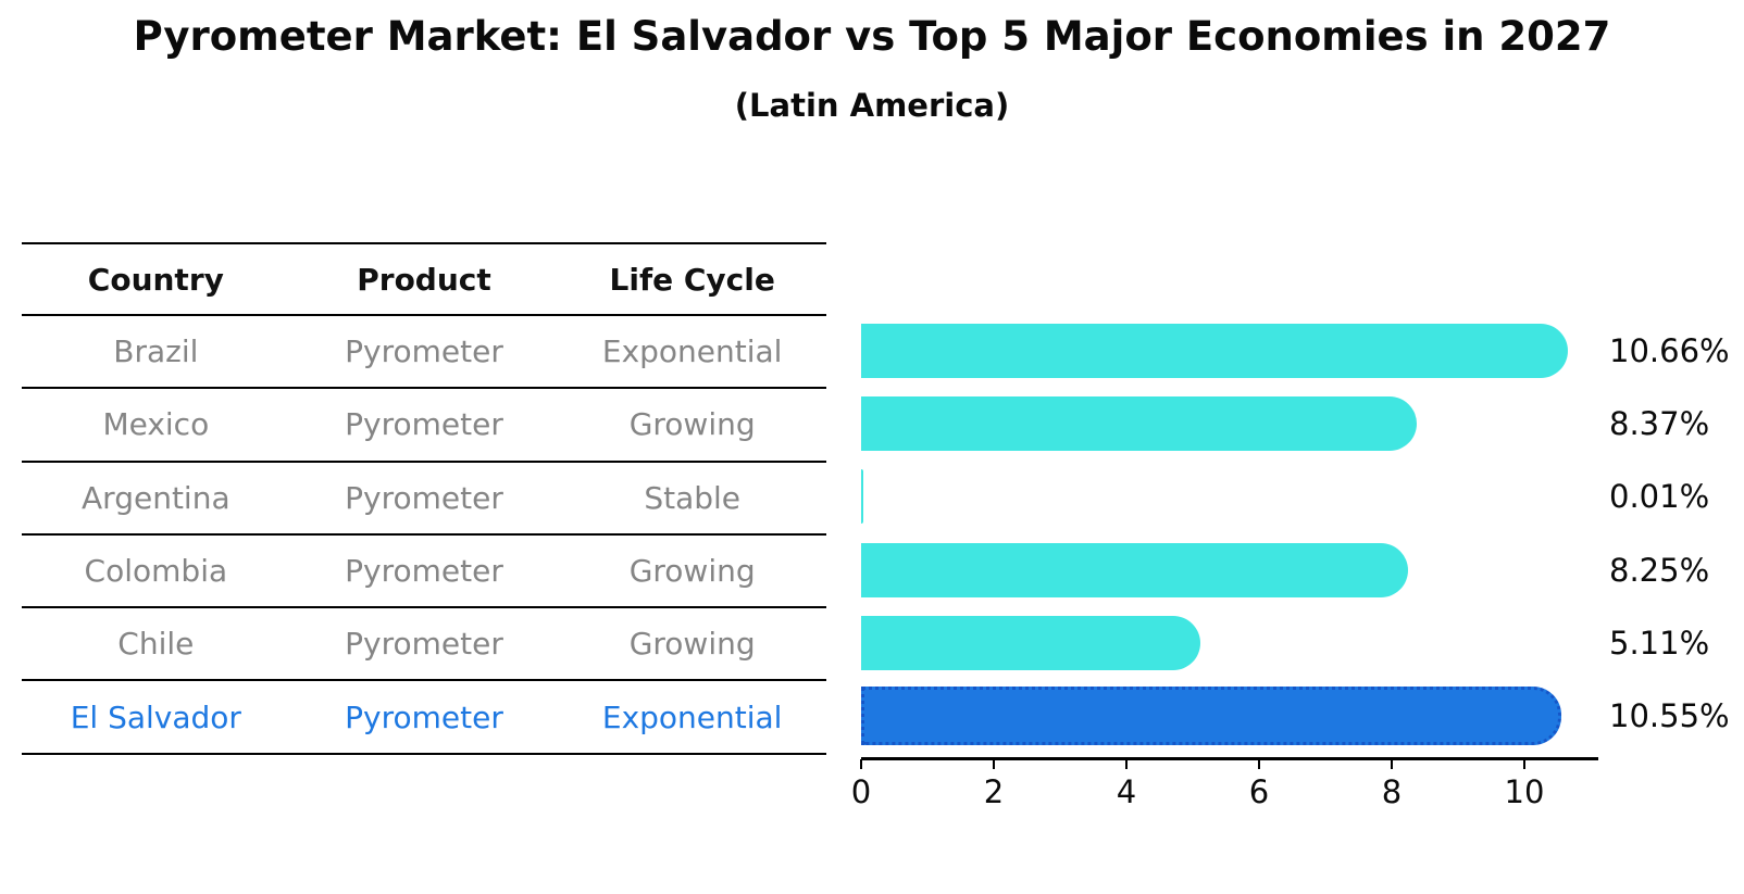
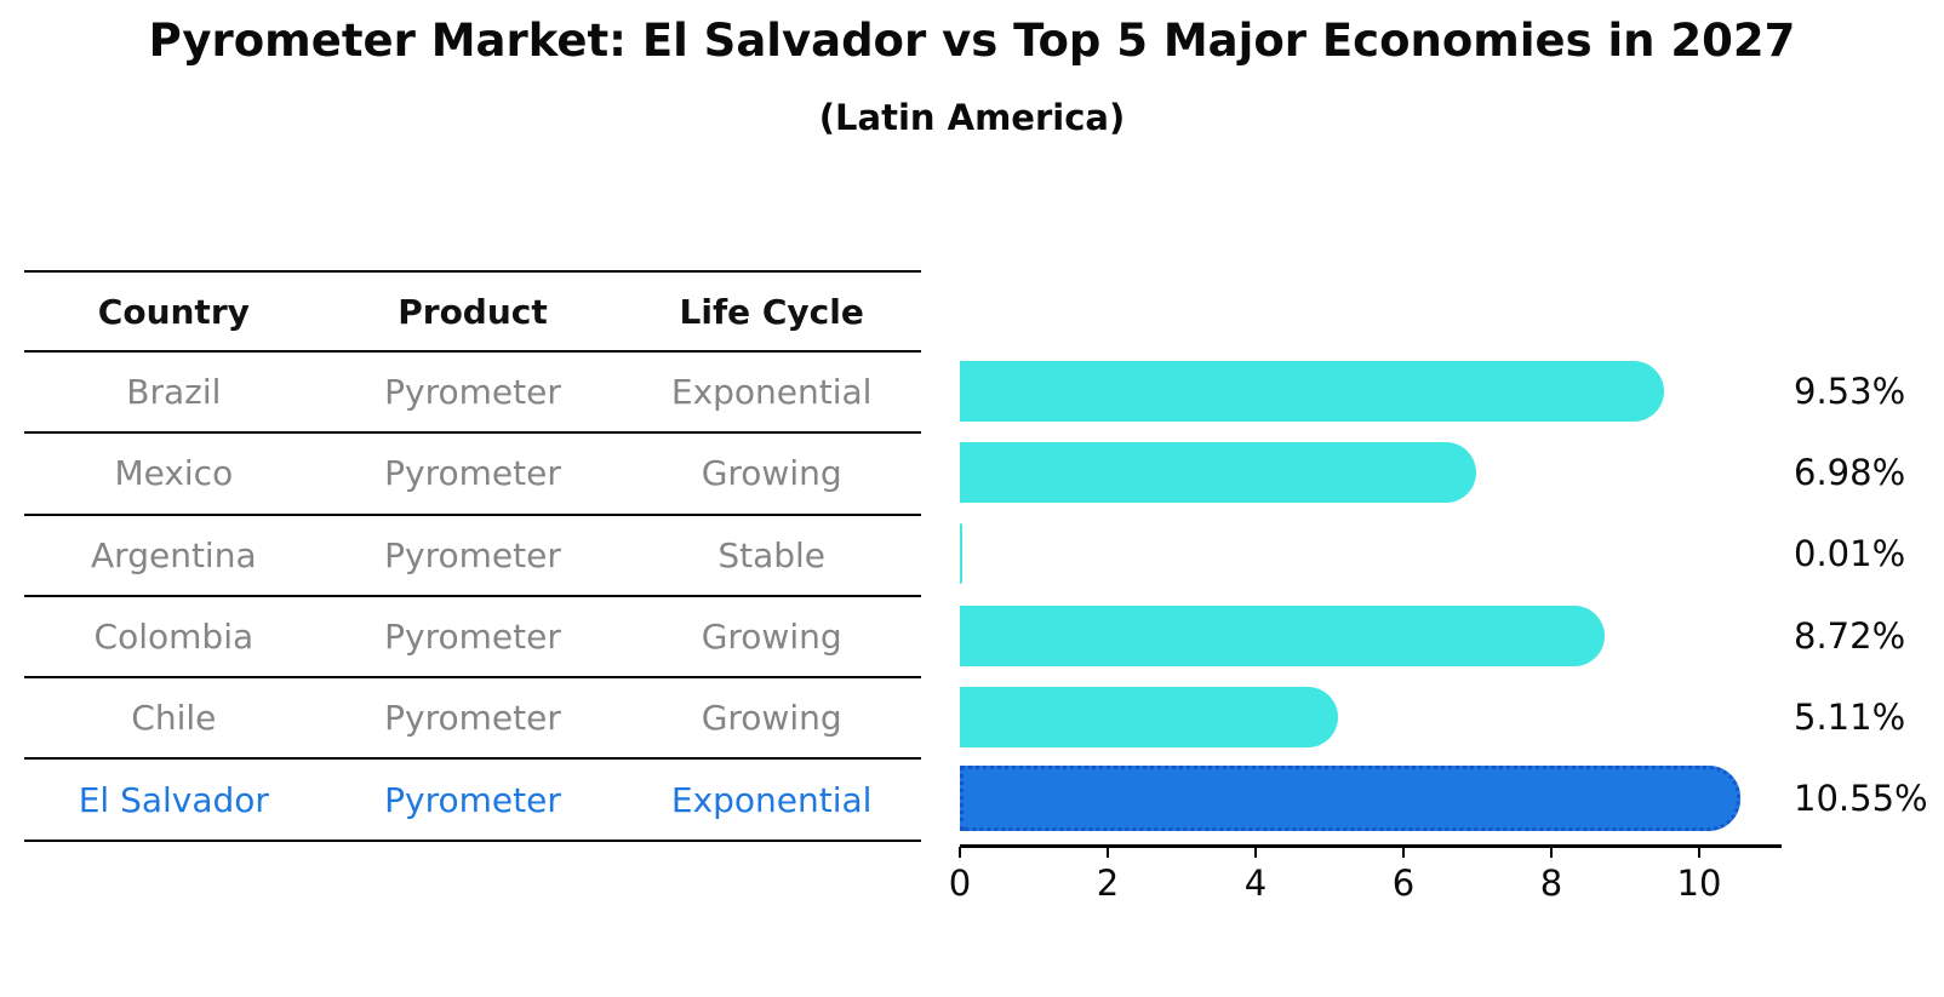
Brazil: 10.66% -> 9.53%
Mexico: 8.37% -> 6.98%
Colombia: 8.25% -> 8.72%
